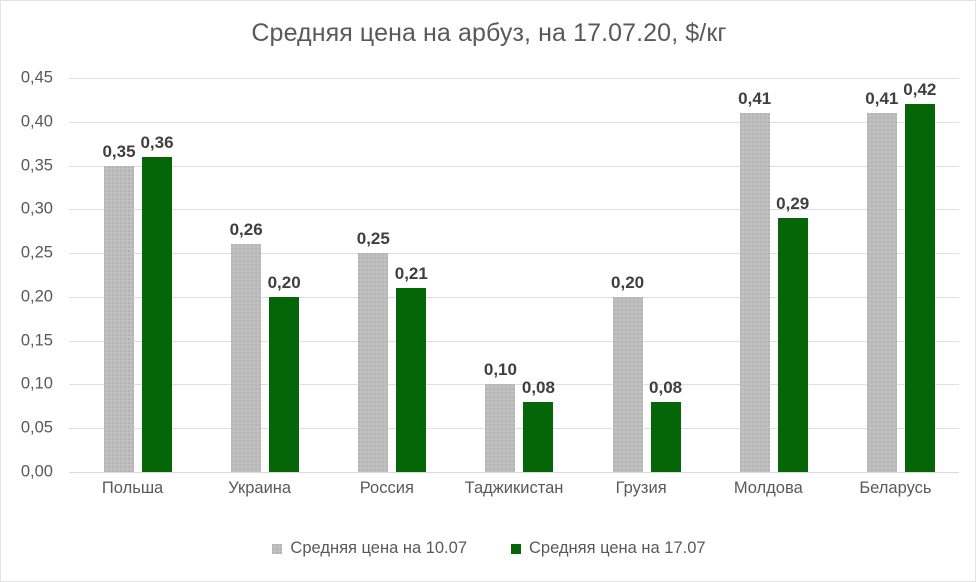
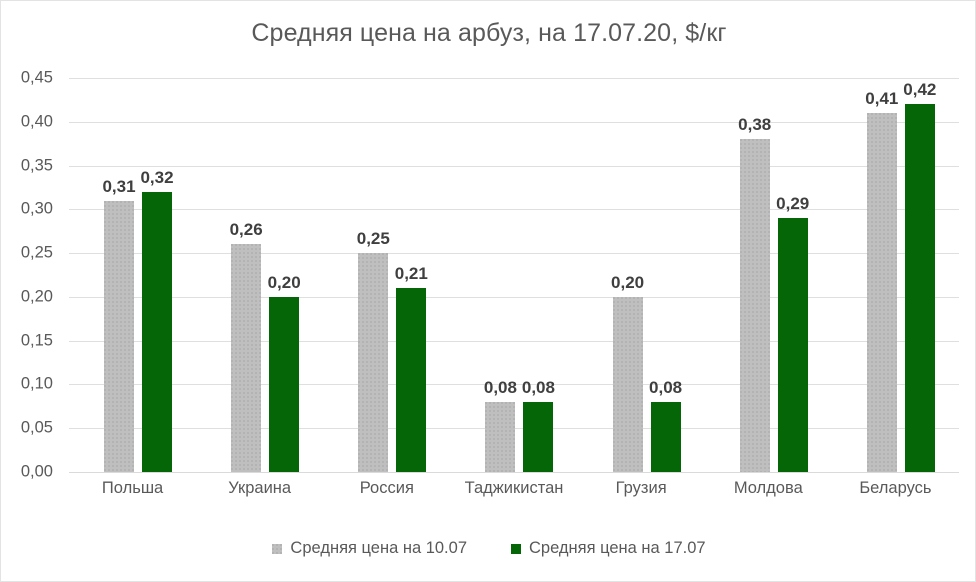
Средняя цена на 10.07/Польша: 0,35 -> 0,31
Средняя цена на 17.07/Польша: 0,36 -> 0,32
Средняя цена на 10.07/Таджикистан: 0,10 -> 0,08
Средняя цена на 10.07/Молдова: 0,41 -> 0,38
